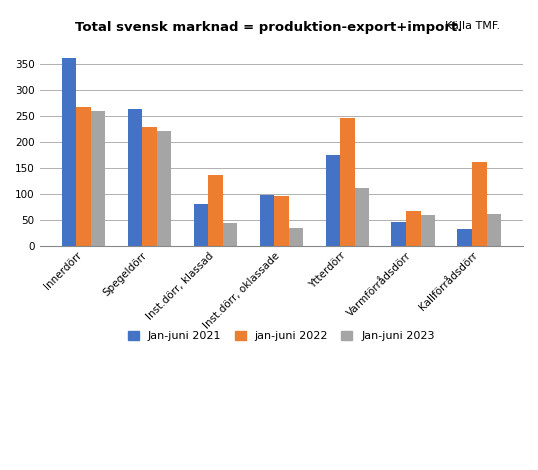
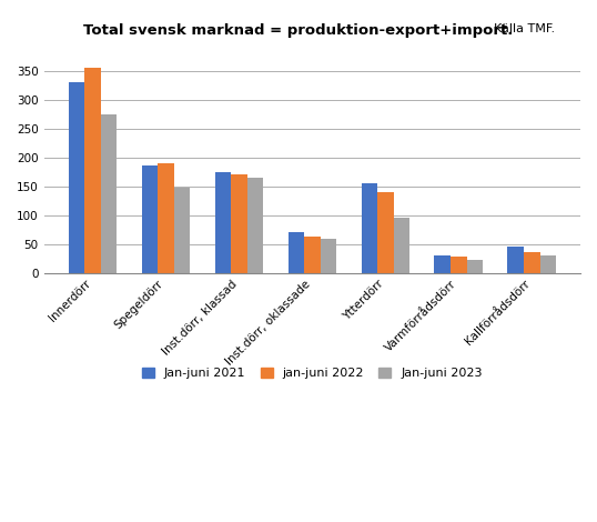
Jan-juni 2021/Innerdörr: 360 -> 330
jan-juni 2022/Innerdörr: 266 -> 355
Jan-juni 2023/Innerdörr: 258 -> 275
Jan-juni 2021/Spegeldörr: 262 -> 185
jan-juni 2022/Spegeldörr: 228 -> 190
Jan-juni 2023/Spegeldörr: 220 -> 148
Jan-juni 2021/Inst.dörr, klassad: 80 -> 175
jan-juni 2022/Inst.dörr, klassad: 136 -> 170
Jan-juni 2023/Inst.dörr, klassad: 44 -> 165
Jan-juni 2021/Inst.dörr, oklassade: 98 -> 70
jan-juni 2022/Inst.dörr, oklassade: 96 -> 62
Jan-juni 2023/Inst.dörr, oklassade: 34 -> 58
Jan-juni 2021/Ytterdörr: 174 -> 155
jan-juni 2022/Ytterdörr: 246 -> 140
Jan-juni 2023/Ytterdörr: 110 -> 95
Jan-juni 2021/Varmförrådsdörr: 46 -> 30
jan-juni 2022/Varmförrådsdörr: 66 -> 28
Jan-juni 2023/Varmförrådsdörr: 58 -> 22
Jan-juni 2021/Kallförrådsdörr: 32 -> 45
jan-juni 2022/Kallförrådsdörr: 160 -> 35
Jan-juni 2023/Kallförrådsdörr: 60 -> 30
